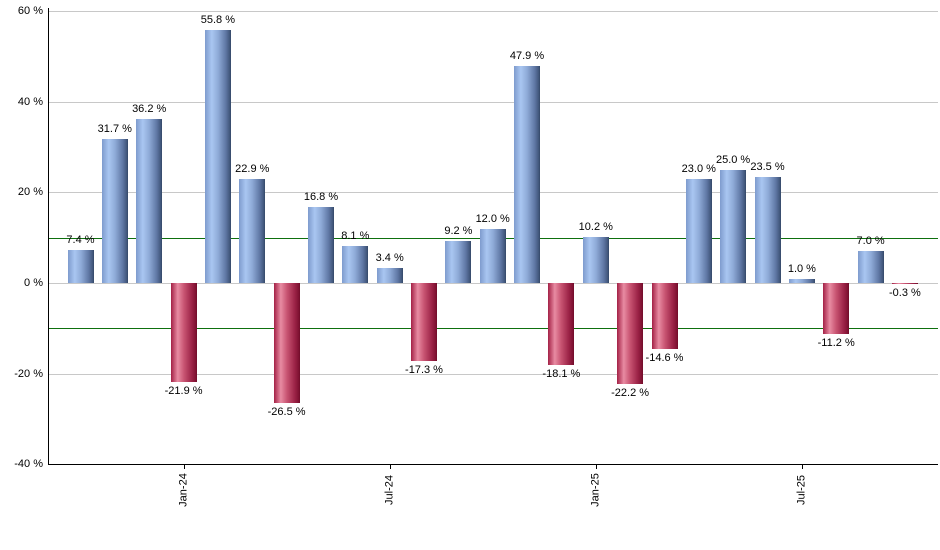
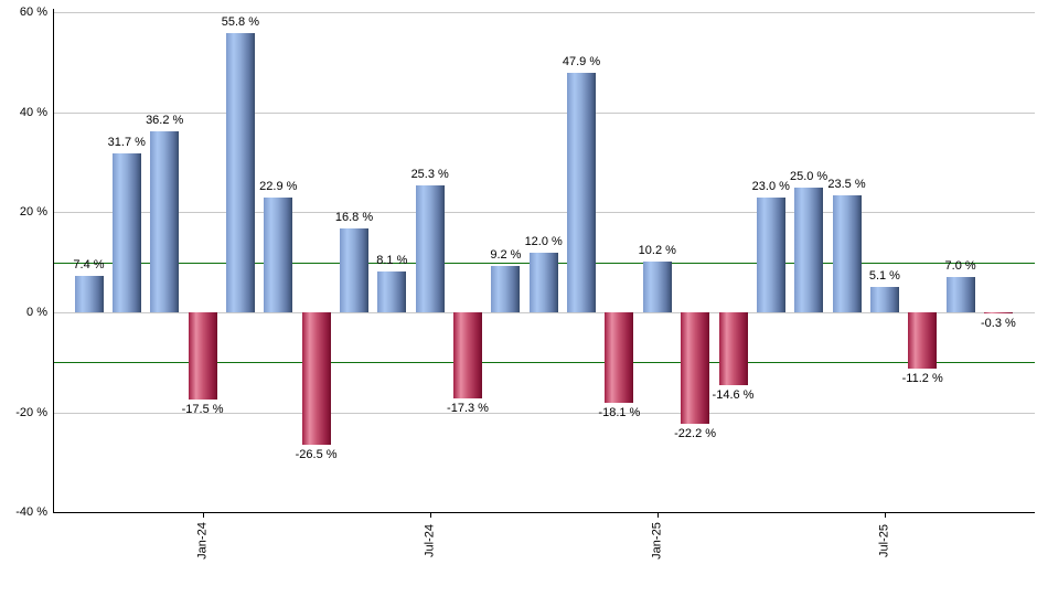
Jan-24: -21.9 -> -17.5
Jul-24: 3.4 -> 25.3
Jul-25: 1.0 -> 5.1
